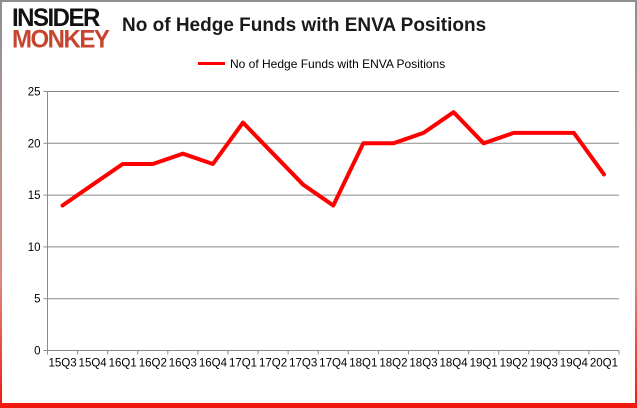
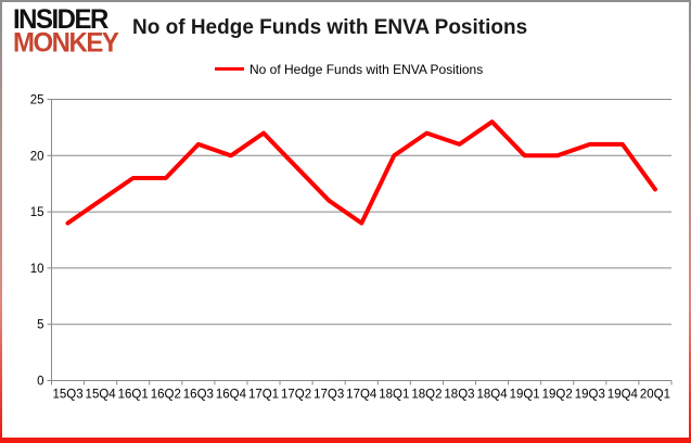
16Q3: 19 -> 21
16Q4: 18 -> 20
18Q2: 20 -> 22
19Q2: 21 -> 20
